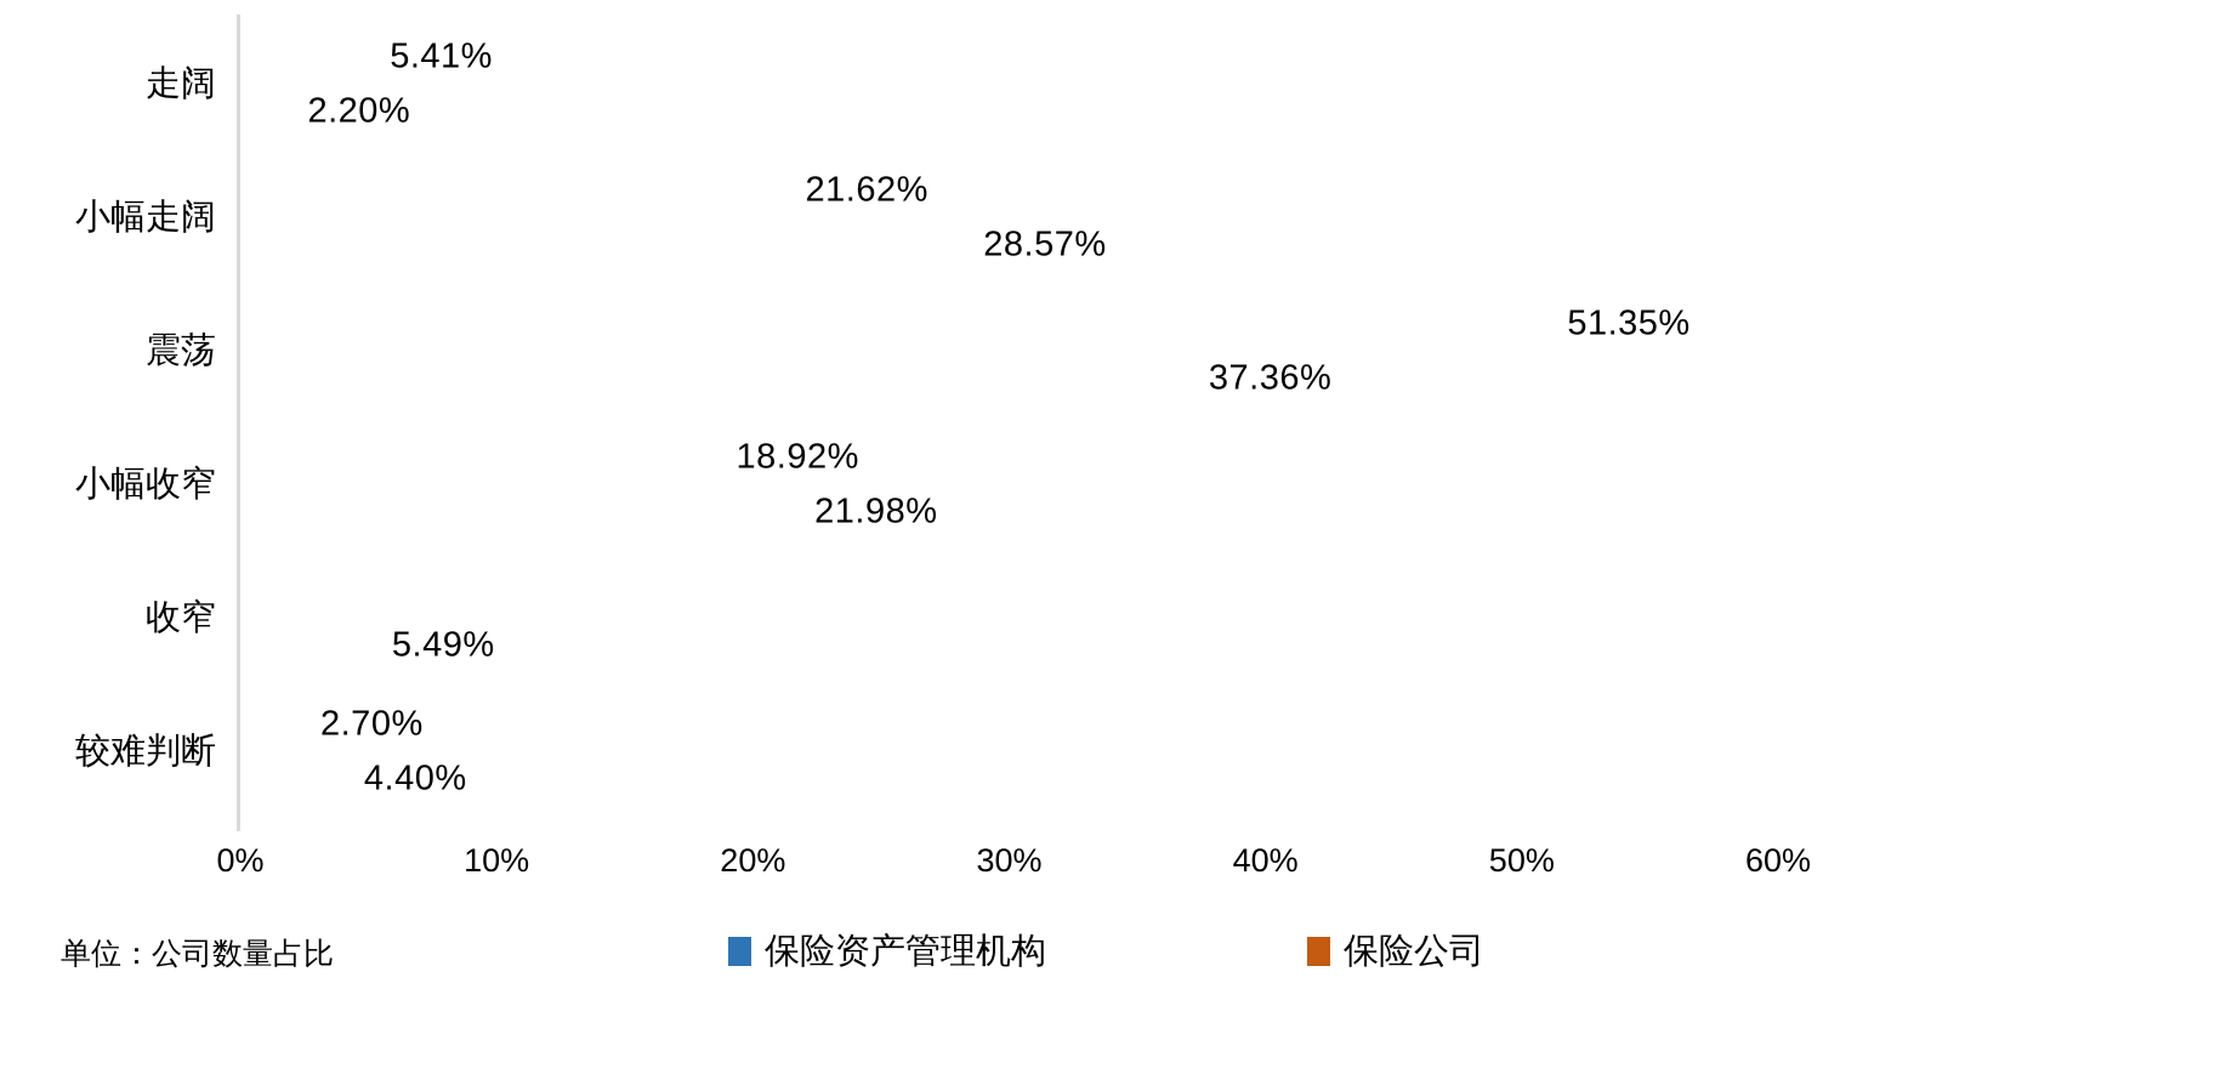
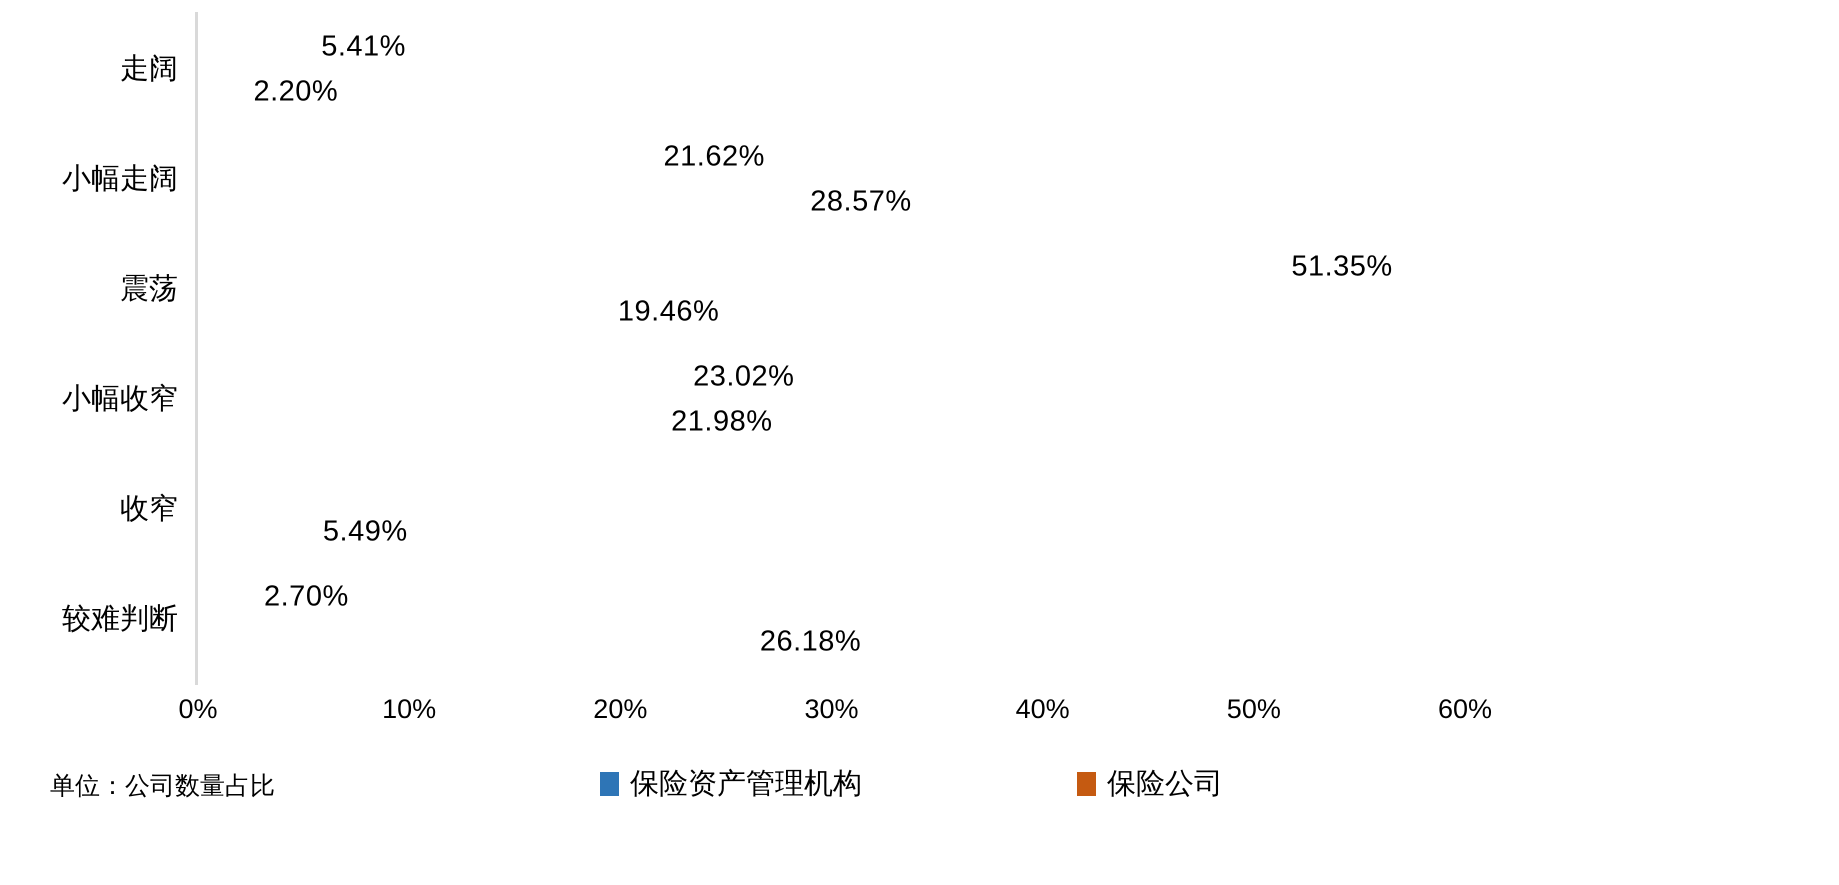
保险公司/震荡: 37.36% -> 19.46%
保险资产管理机构/小幅收窄: 18.92% -> 23.02%
保险公司/较难判断: 4.40% -> 26.18%
